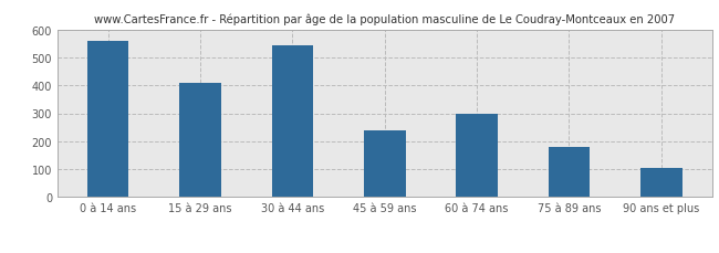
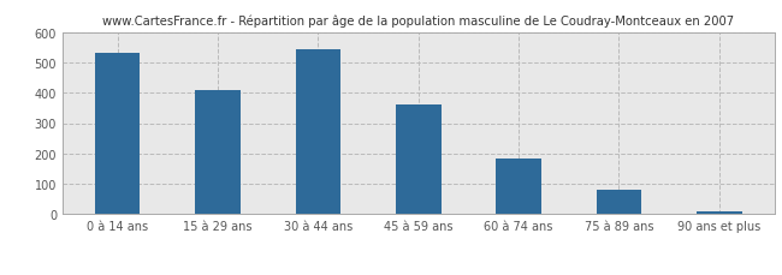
0 à 14 ans: 560 -> 532
45 à 59 ans: 240 -> 362
60 à 74 ans: 300 -> 184
75 à 89 ans: 180 -> 81
90 ans et plus: 105 -> 8
